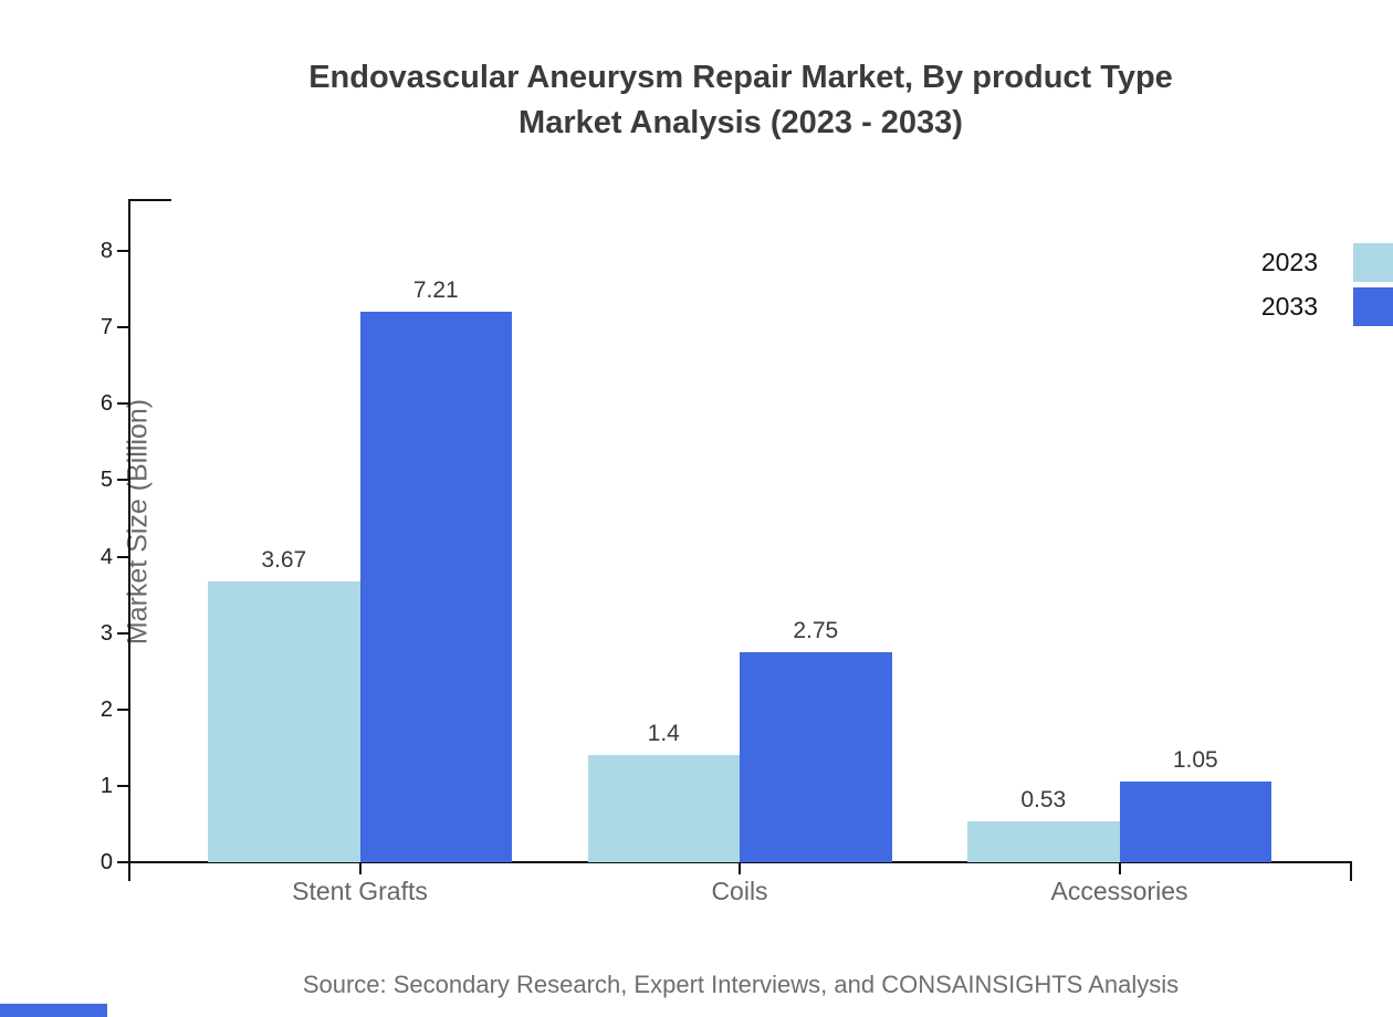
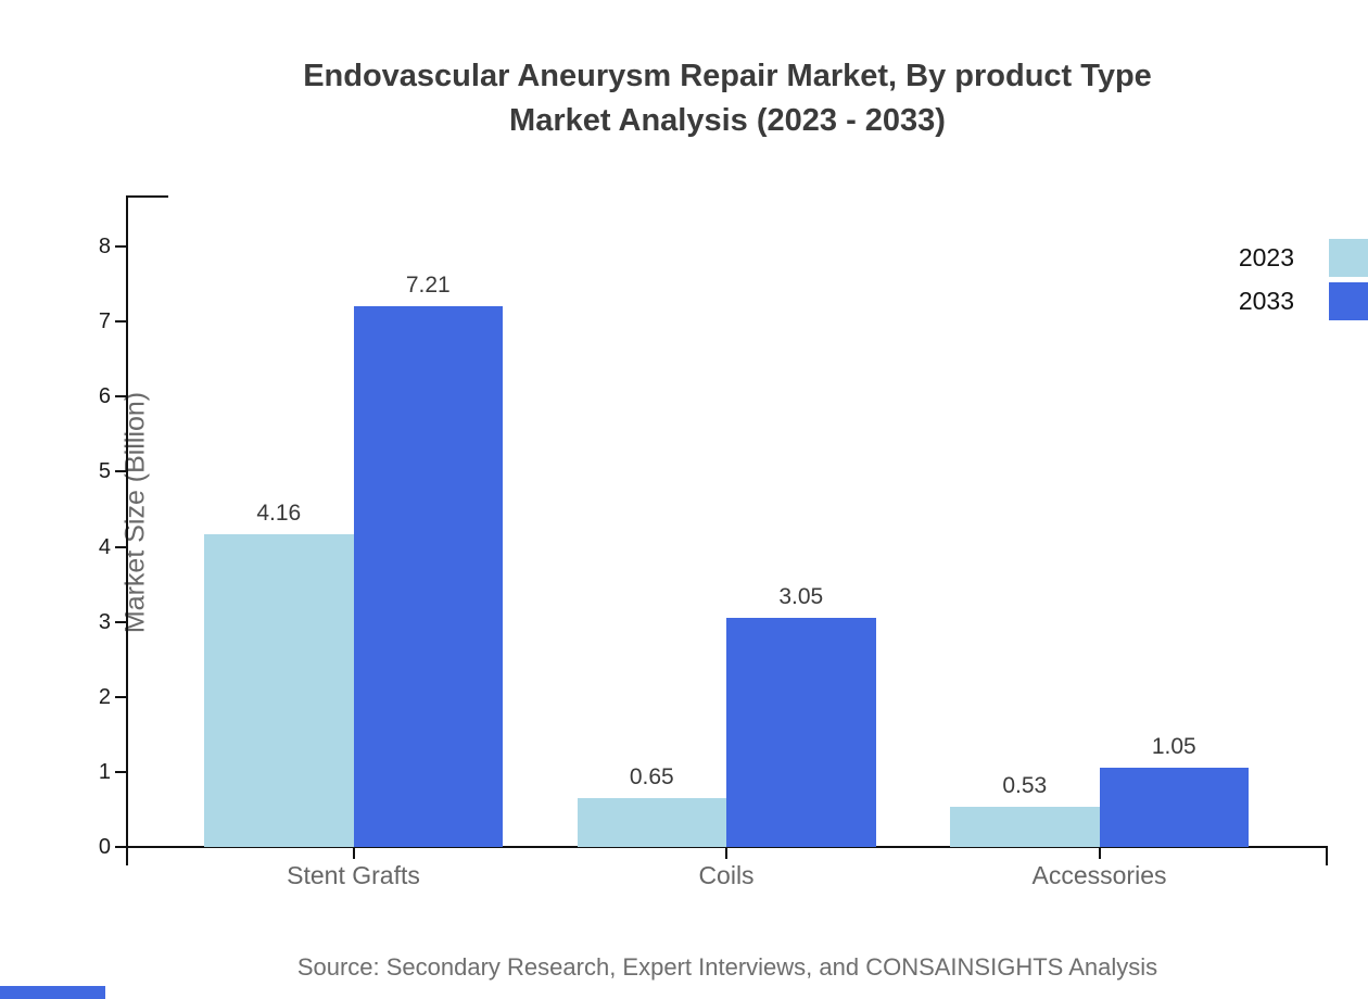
2023/Stent Grafts: 3.67 -> 4.16
2023/Coils: 1.4 -> 0.65
2033/Coils: 2.75 -> 3.05
